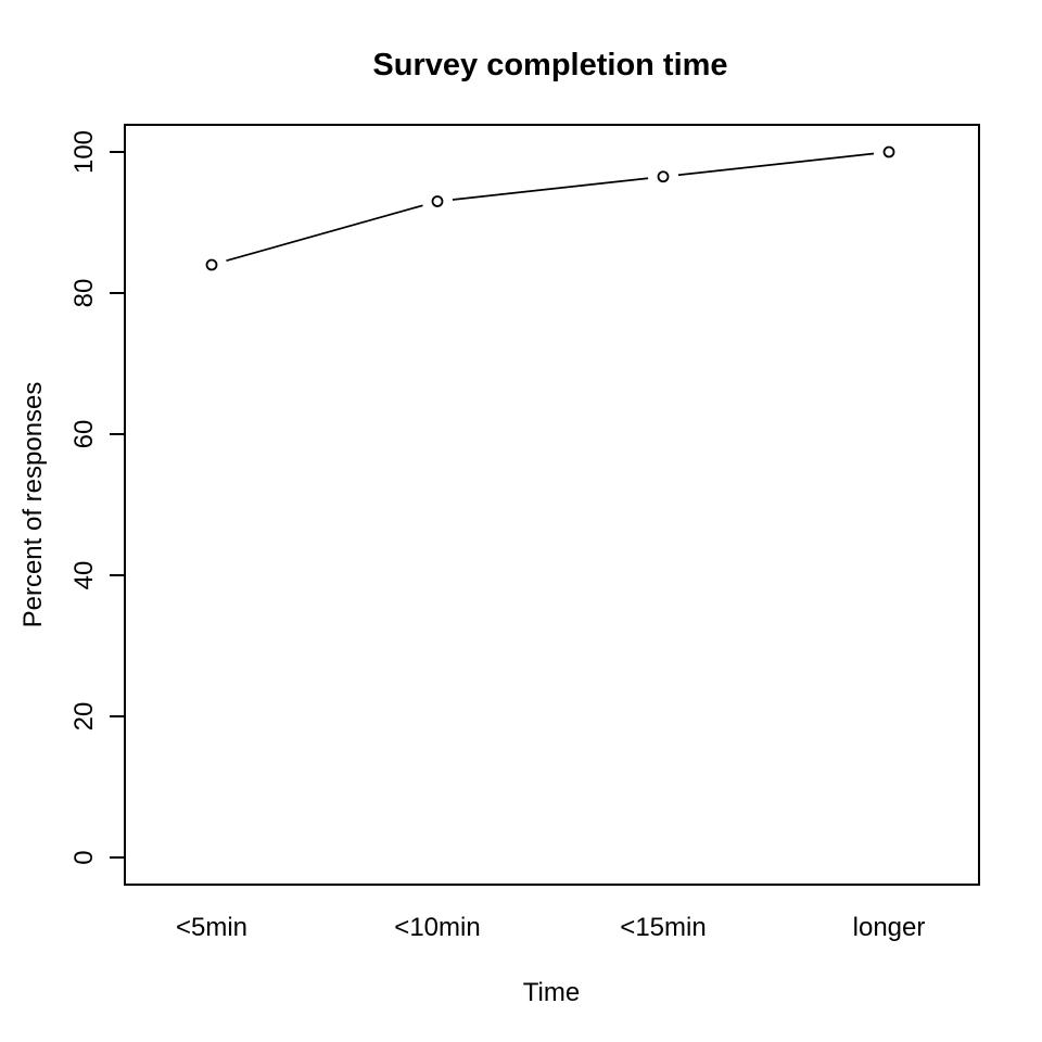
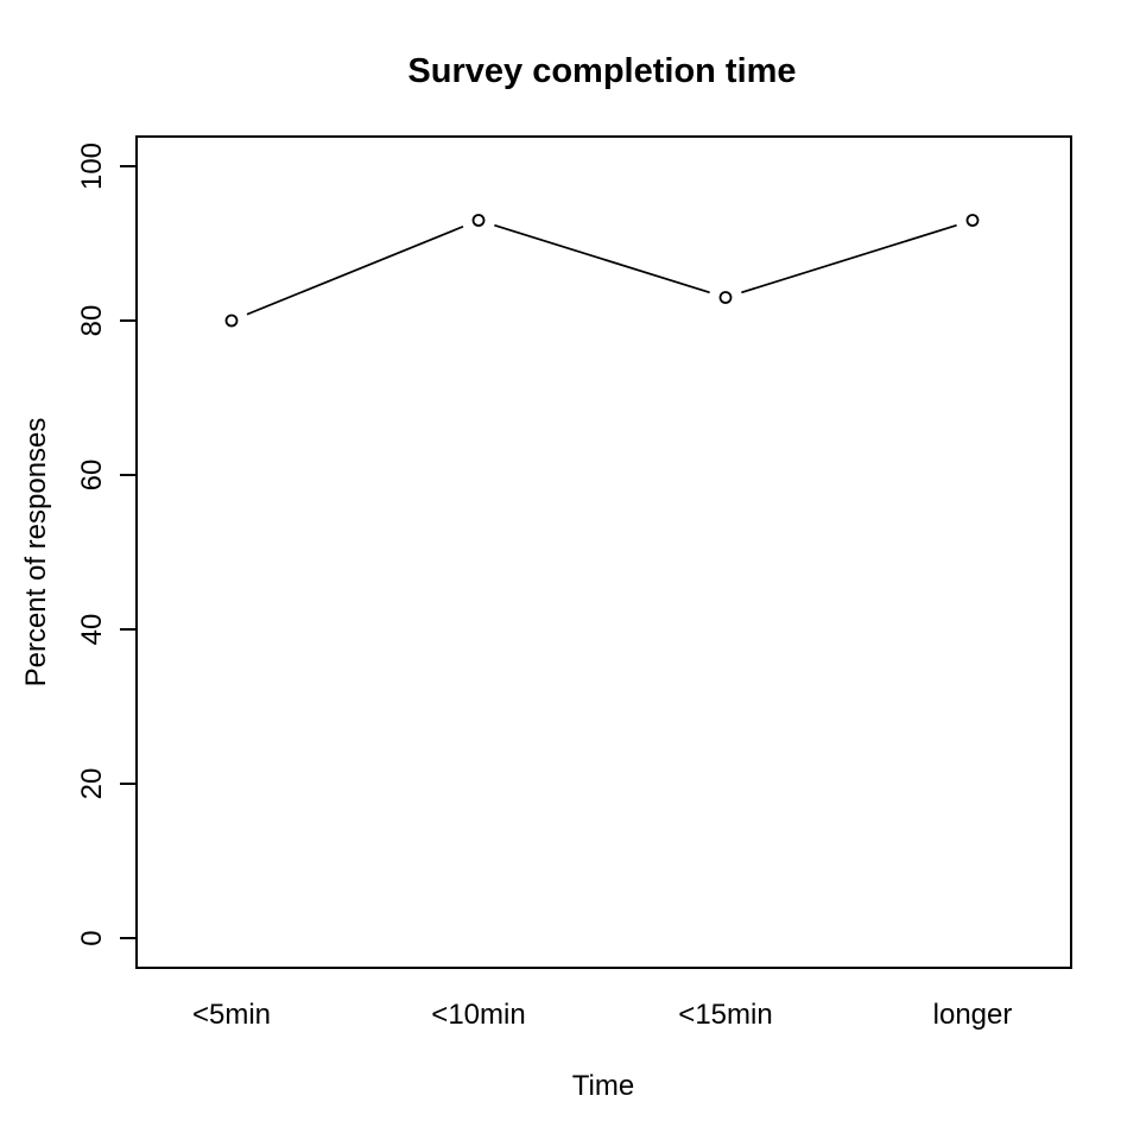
<5min: 84 -> 80
<15min: 96 -> 83
longer: 100 -> 93
